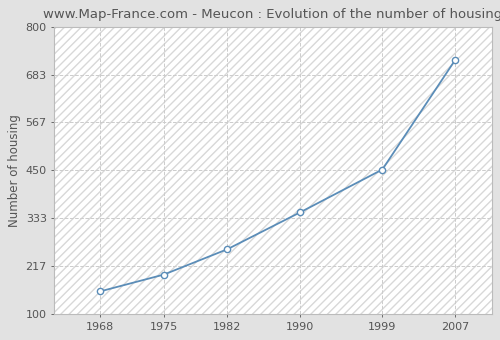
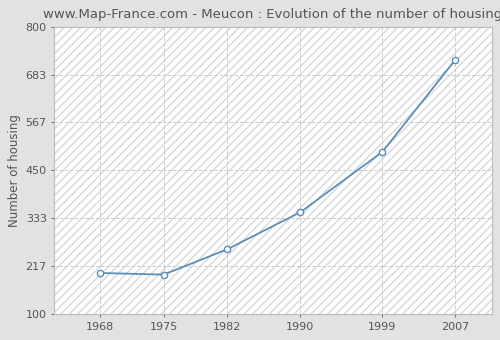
1968: 155 -> 200
1999: 452 -> 495
